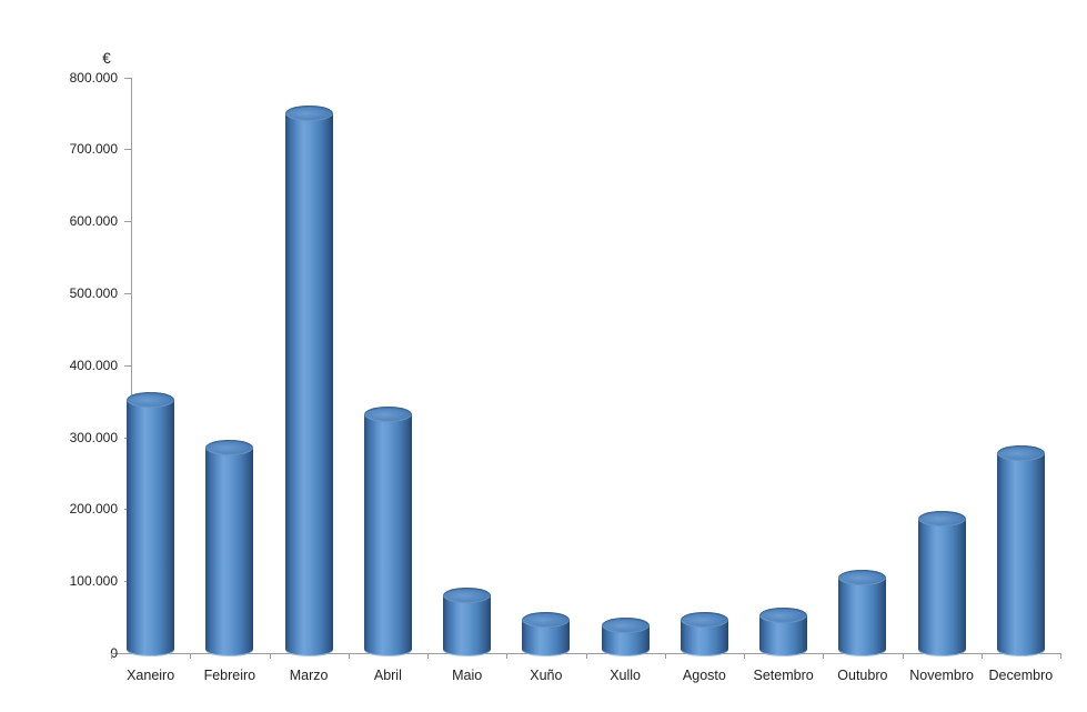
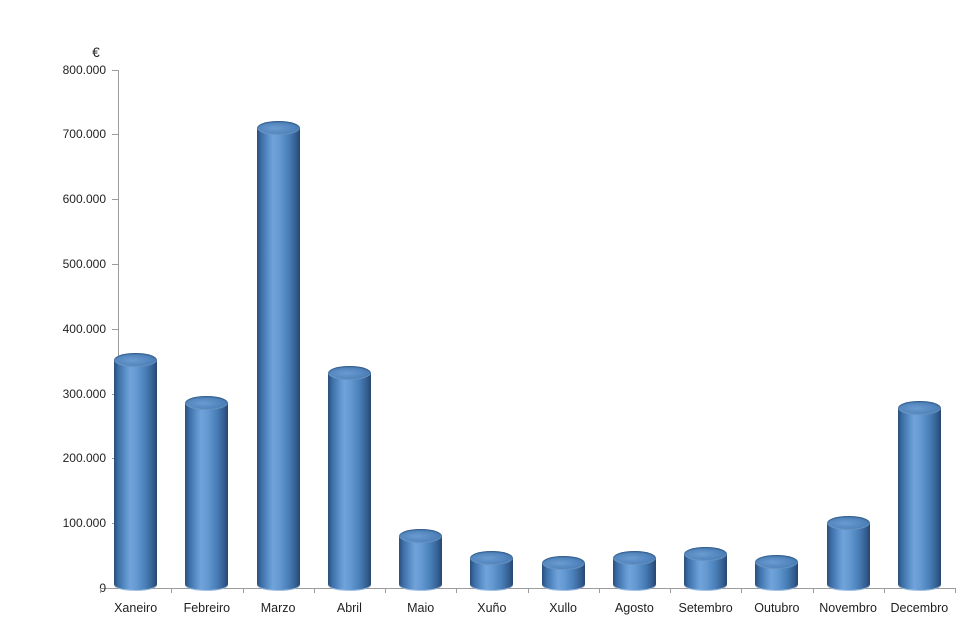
Marzo: 750000 -> 710000
Outubro: 100000 -> 40000
Novembro: 190000 -> 100000
